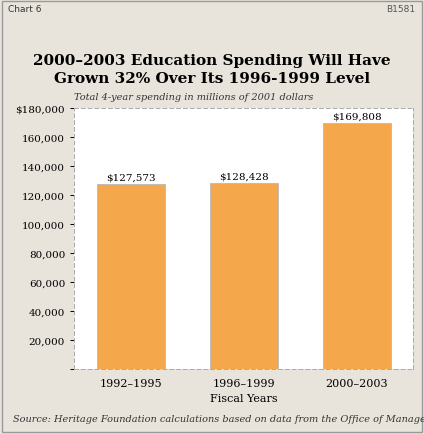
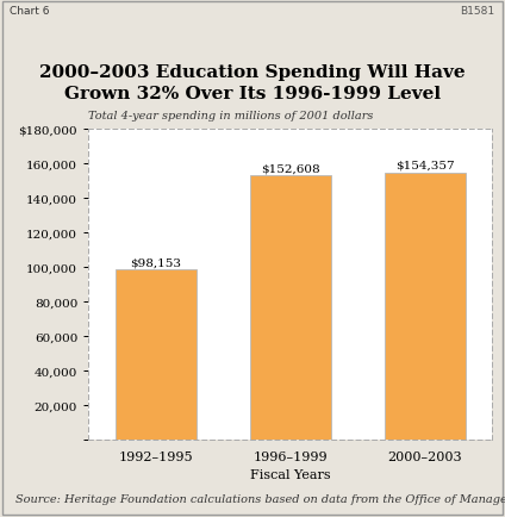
1992–1995: $127,573 -> $98,153
1996–1999: $128,428 -> $152,608
2000–2003: $169,808 -> $154,357
